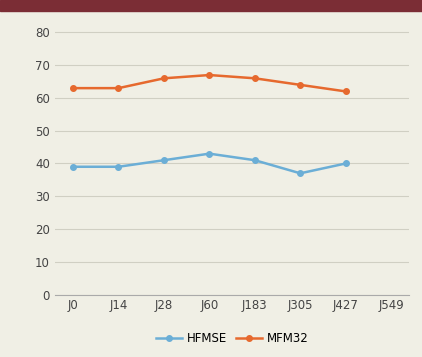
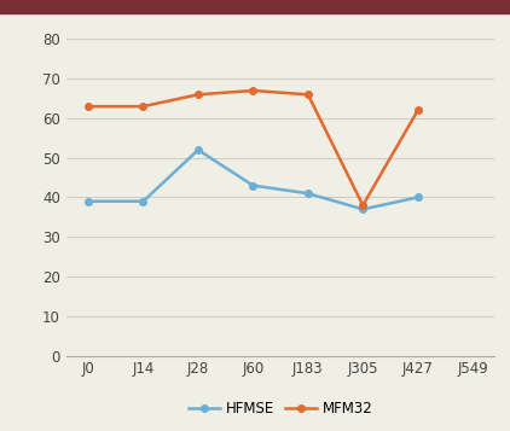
HFMSE/J28: 41 -> 52
MFM32/J305: 64 -> 38
